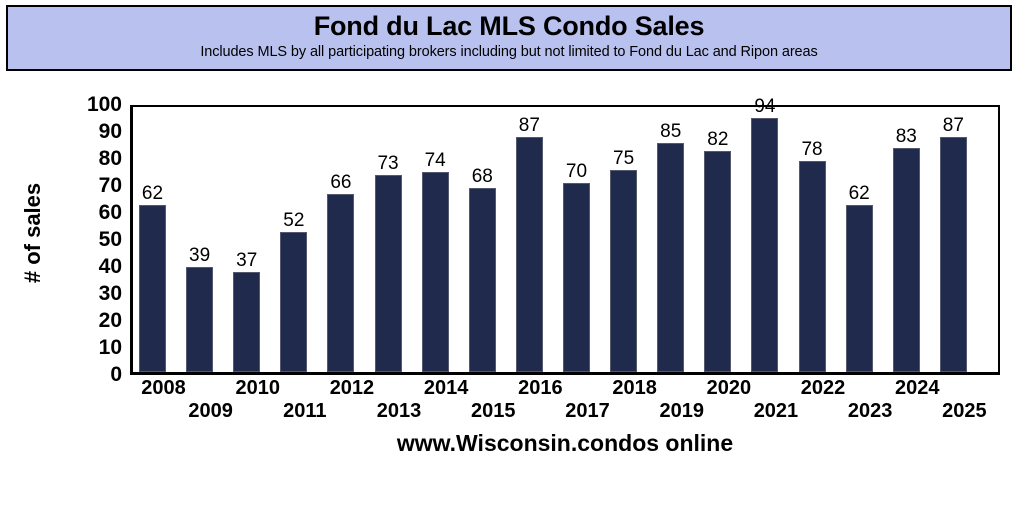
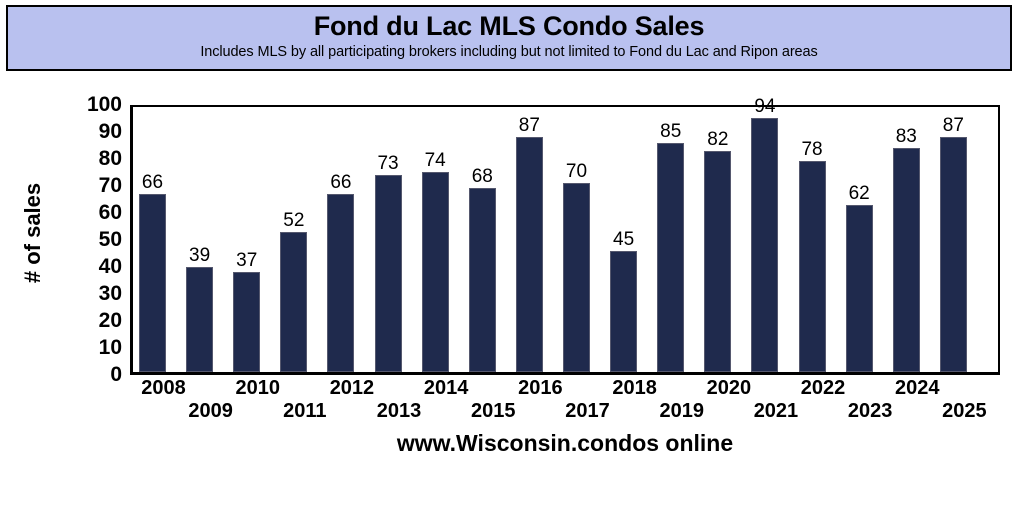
2008: 62 -> 66
2018: 75 -> 45
